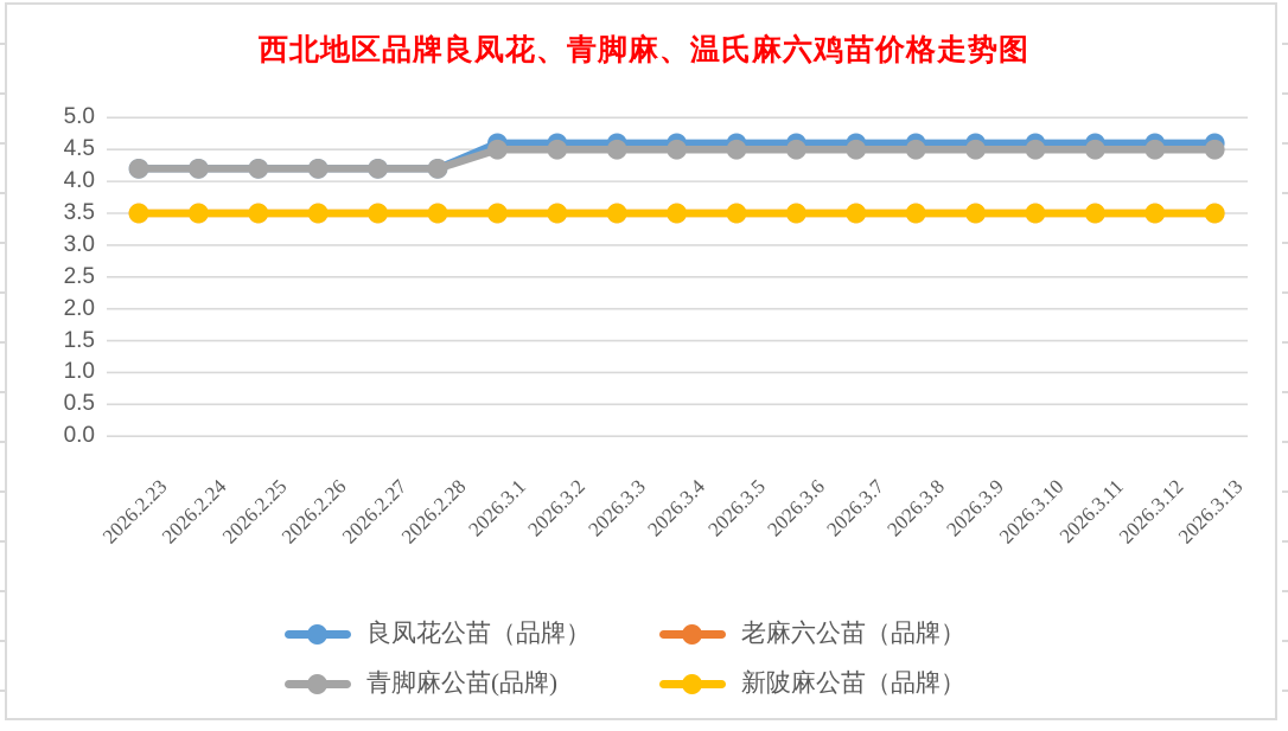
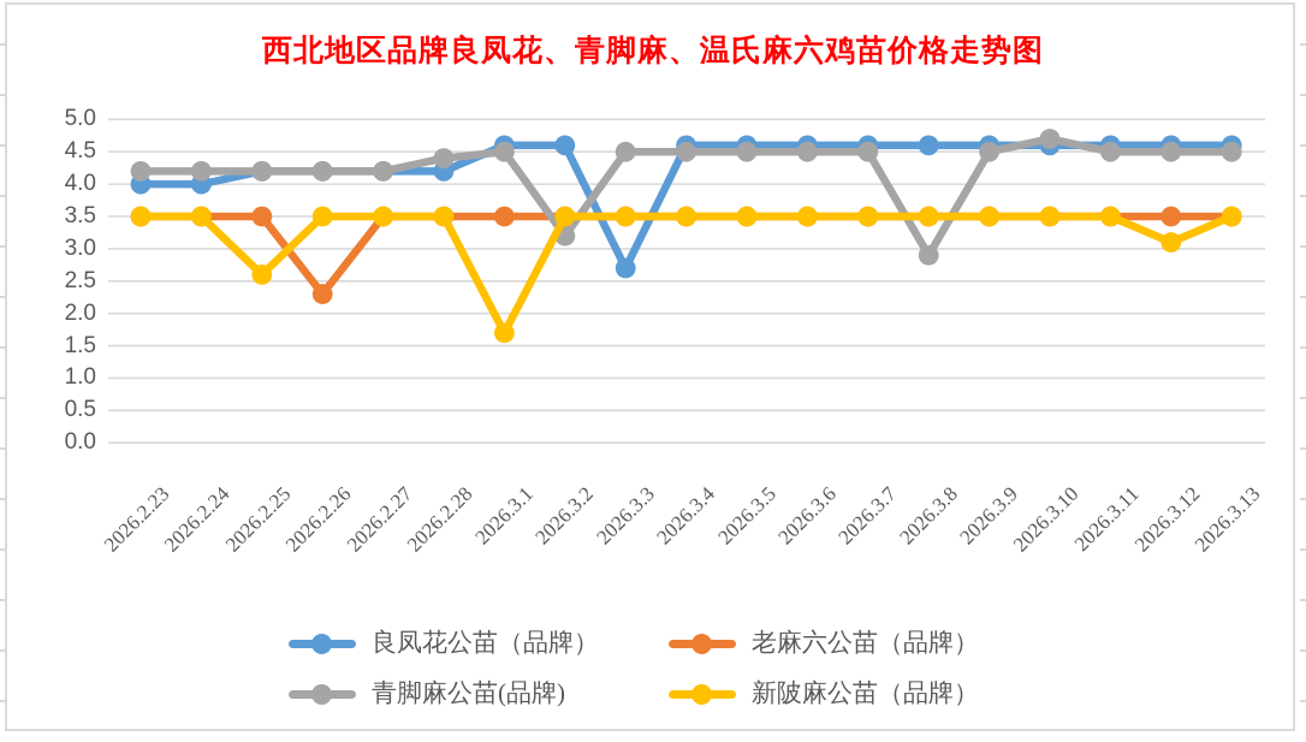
良凤花公苗（品牌）/2026.2.23: 4.2 -> 4.0
良凤花公苗（品牌）/2026.2.24: 4.2 -> 4.0
新陂麻公苗（品牌）/2026.2.25: 3.5 -> 2.6
老麻六公苗（品牌）/2026.2.26: 3.5 -> 2.3
青脚麻公苗(品牌)/2026.2.28: 4.2 -> 4.4
新陂麻公苗（品牌）/2026.3.1: 3.5 -> 1.7
青脚麻公苗(品牌)/2026.3.2: 4.5 -> 3.2
良凤花公苗（品牌）/2026.3.3: 4.6 -> 2.7
青脚麻公苗(品牌)/2026.3.8: 4.5 -> 2.9
青脚麻公苗(品牌)/2026.3.10: 4.5 -> 4.7
新陂麻公苗（品牌）/2026.3.12: 3.5 -> 3.1
